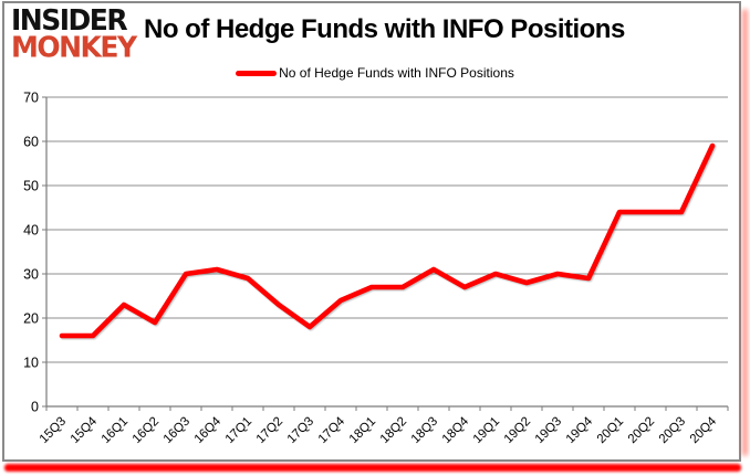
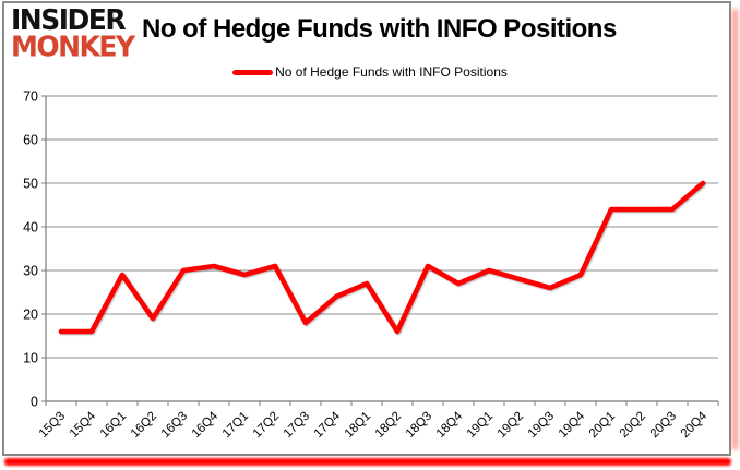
16Q1: 23 -> 29
17Q2: 23 -> 31
18Q2: 27 -> 16
19Q3: 30 -> 26
20Q4: 59 -> 50
